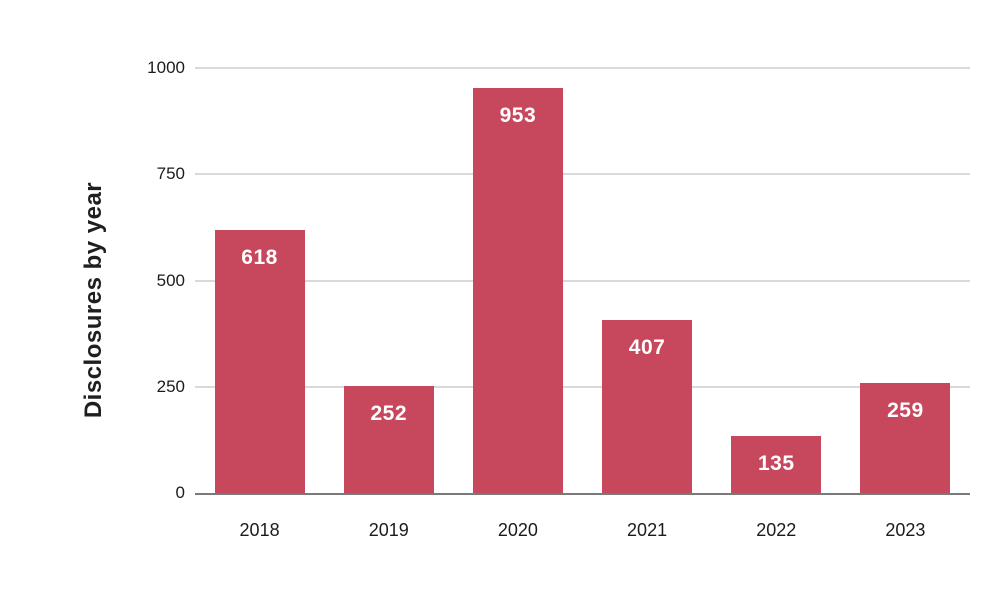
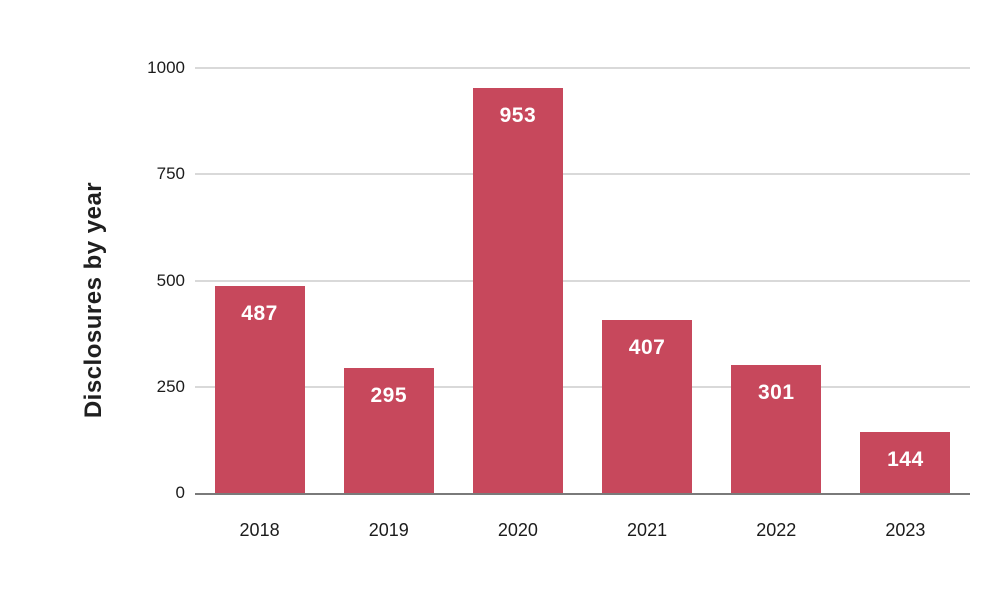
2018: 618 -> 487
2019: 252 -> 295
2022: 135 -> 301
2023: 259 -> 144
